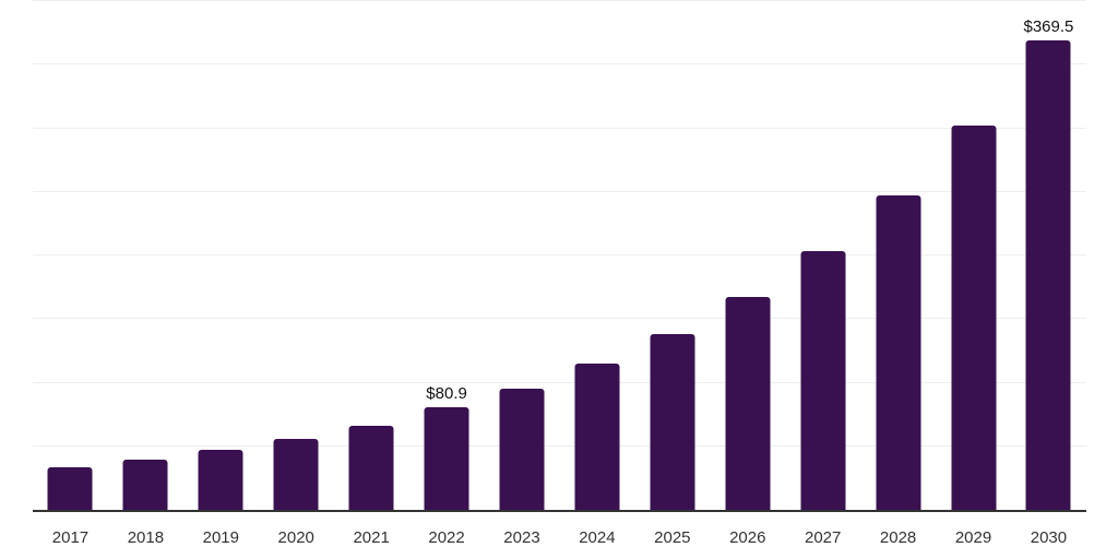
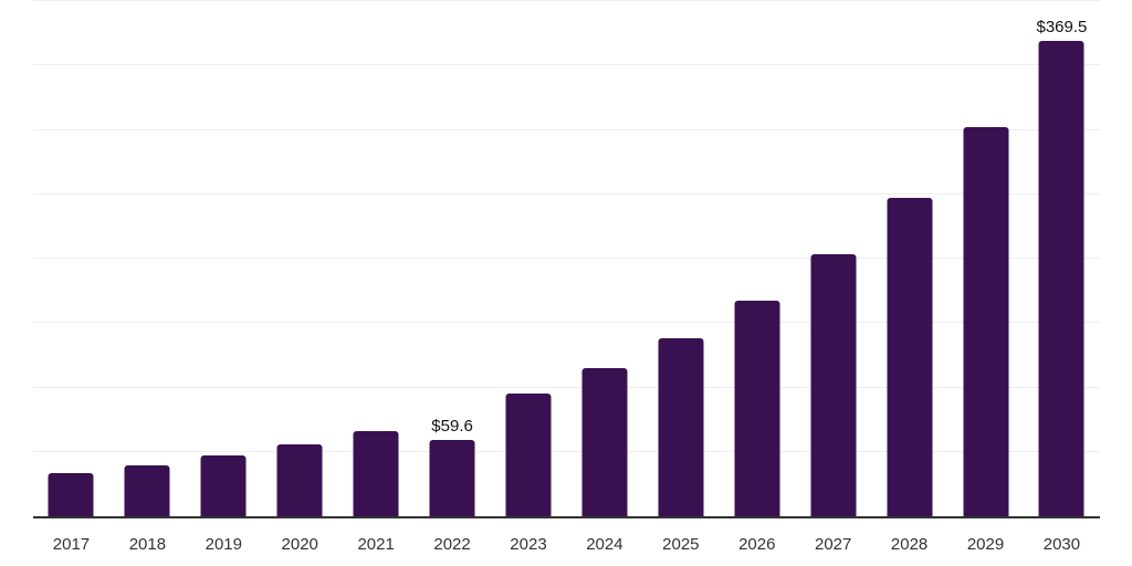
2022: $80.9 -> $59.6
